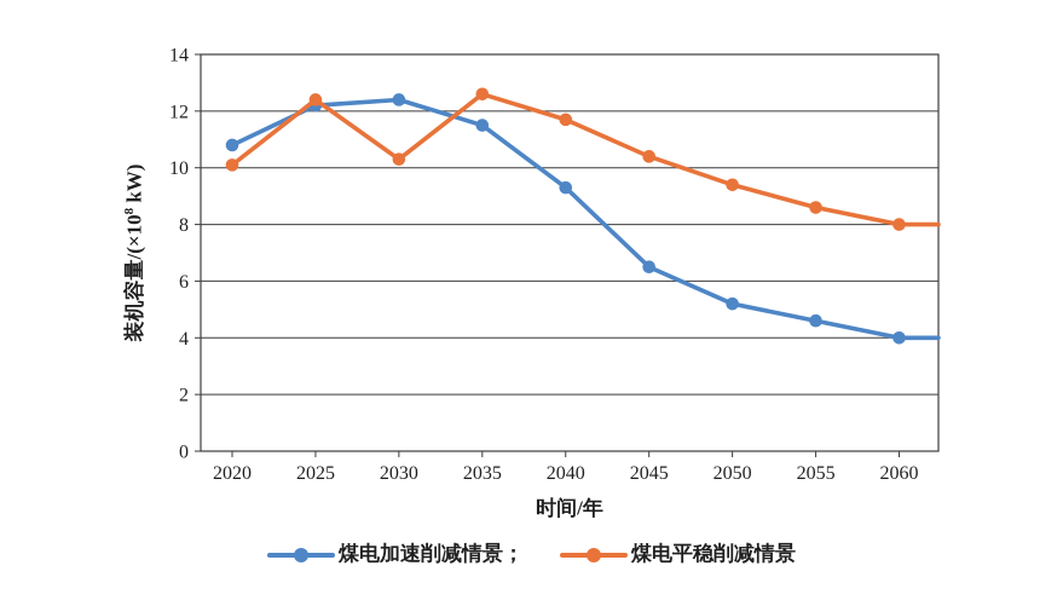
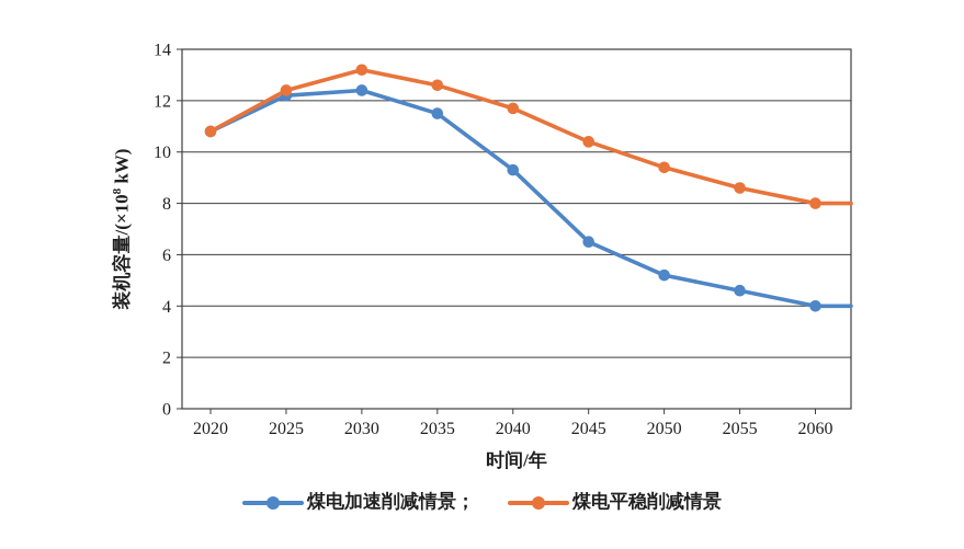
煤电平稳削减情景/2020: 10.1 -> 10.8
煤电平稳削减情景/2030: 10.3 -> 13.2
